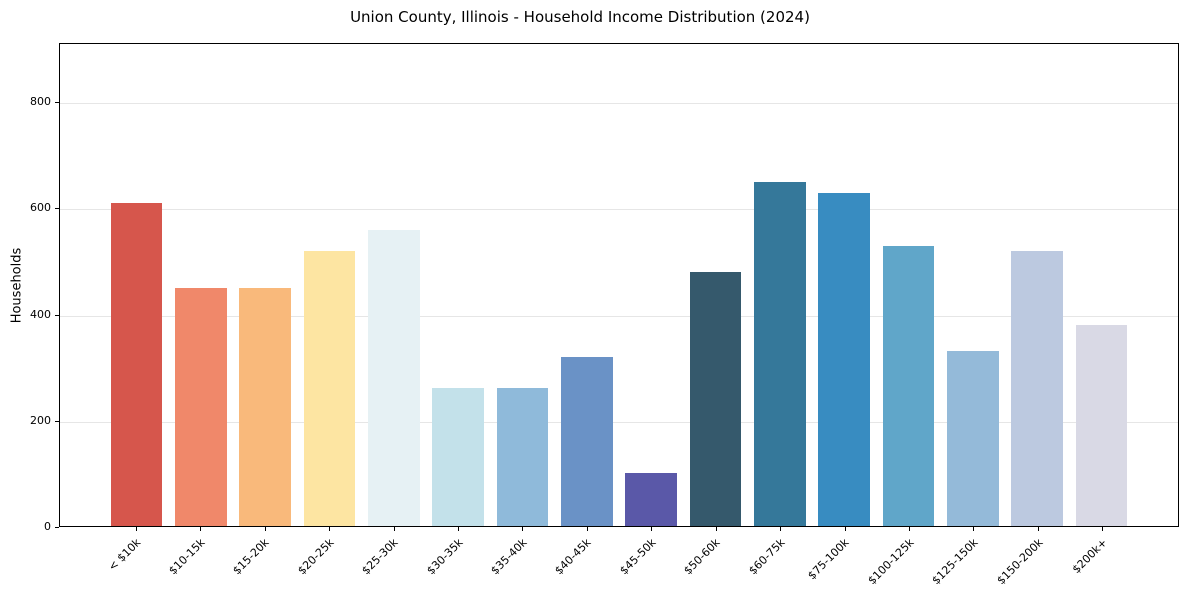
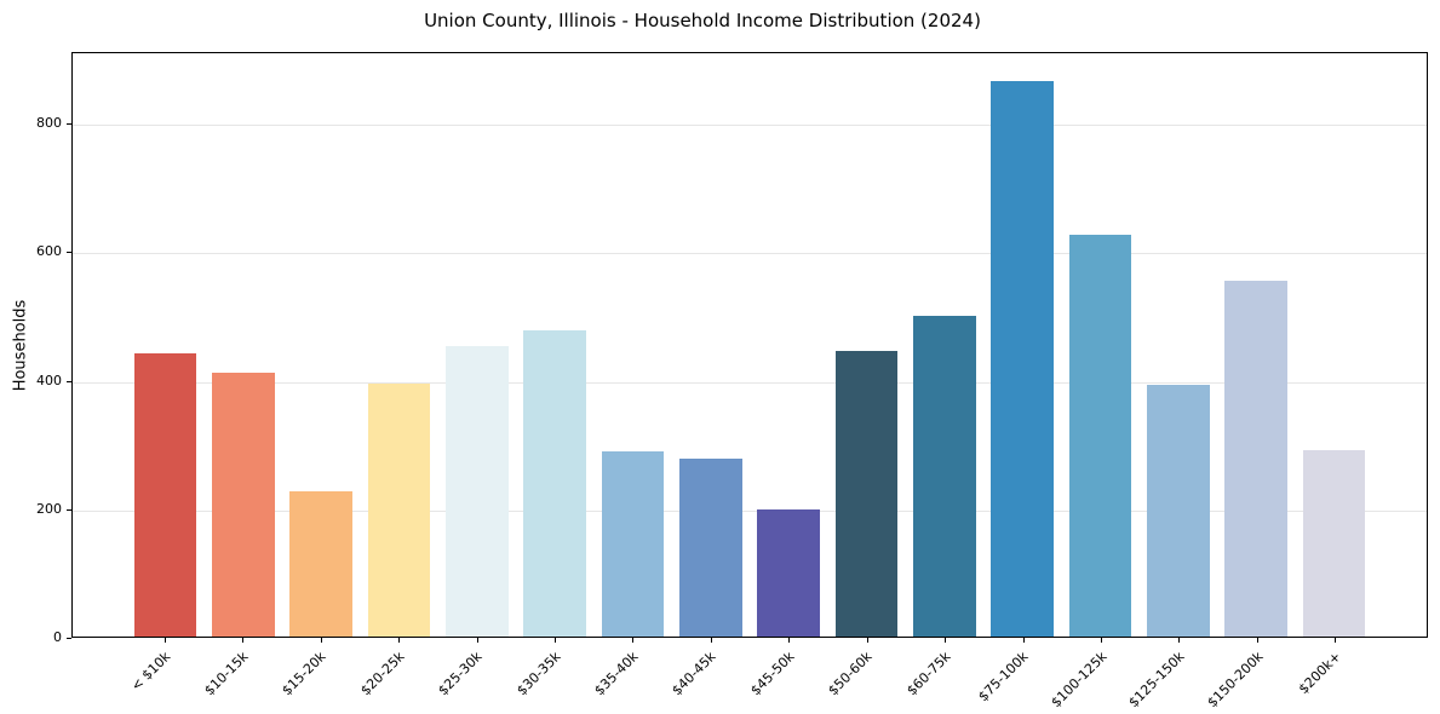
< $10k: 610 -> 440
$10-15k: 450 -> 410
$15-20k: 450 -> 230
$20-25k: 520 -> 400
$25-30k: 560 -> 450
$30-35k: 260 -> 480
$35-40k: 260 -> 290
$40-45k: 320 -> 280
$45-50k: 100 -> 200
$50-60k: 480 -> 450
$60-75k: 650 -> 500
$75-100k: 630 -> 870
$100-125k: 530 -> 630
$125-150k: 330 -> 390
$150-200k: 520 -> 560
$200k+: 380 -> 290
